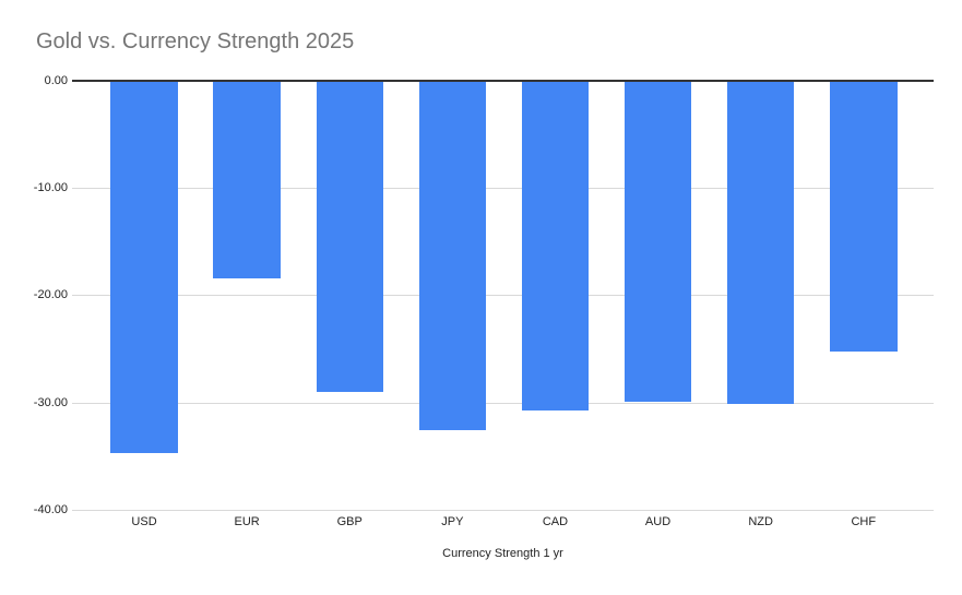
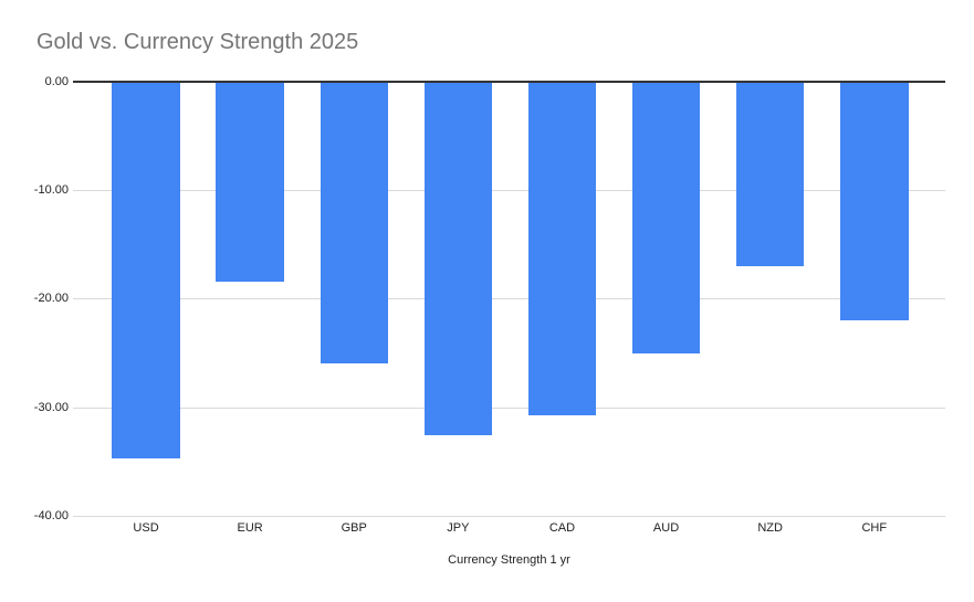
GBP: -29 -> -26
AUD: -30 -> -25
NZD: -30 -> -17
CHF: -25 -> -22
